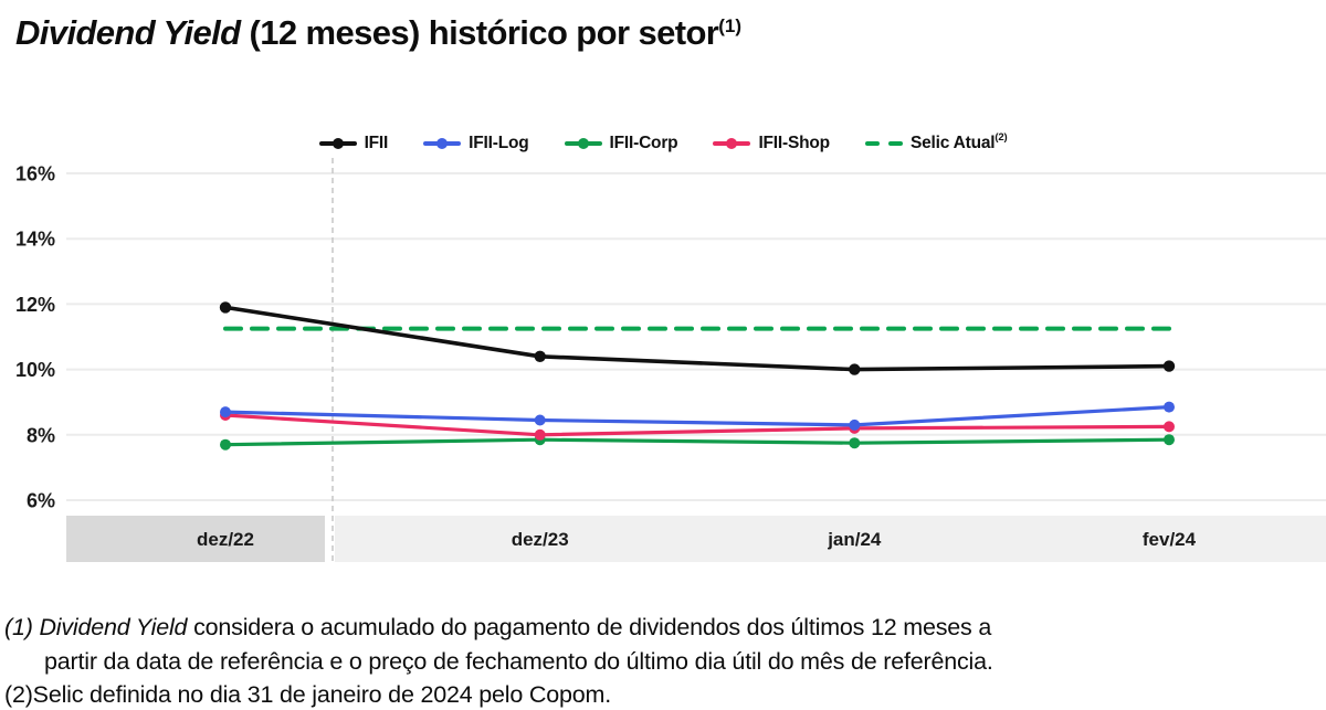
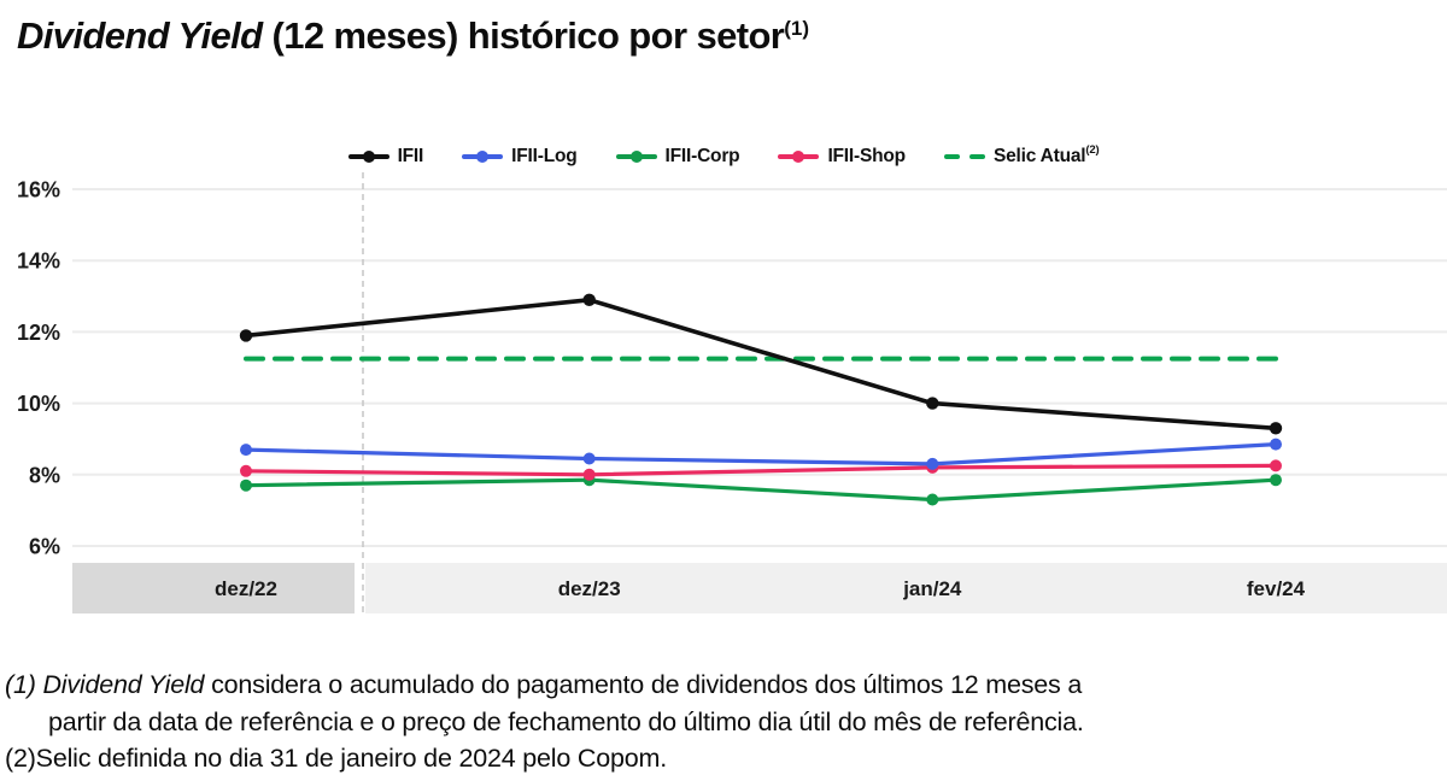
IFII-Shop/dez/22: 8.6% -> 8.1%
IFII/dez/23: 10.4% -> 12.9%
IFII-Corp/jan/24: 7.8% -> 7.3%
IFII/fev/24: 10.1% -> 9.3%
